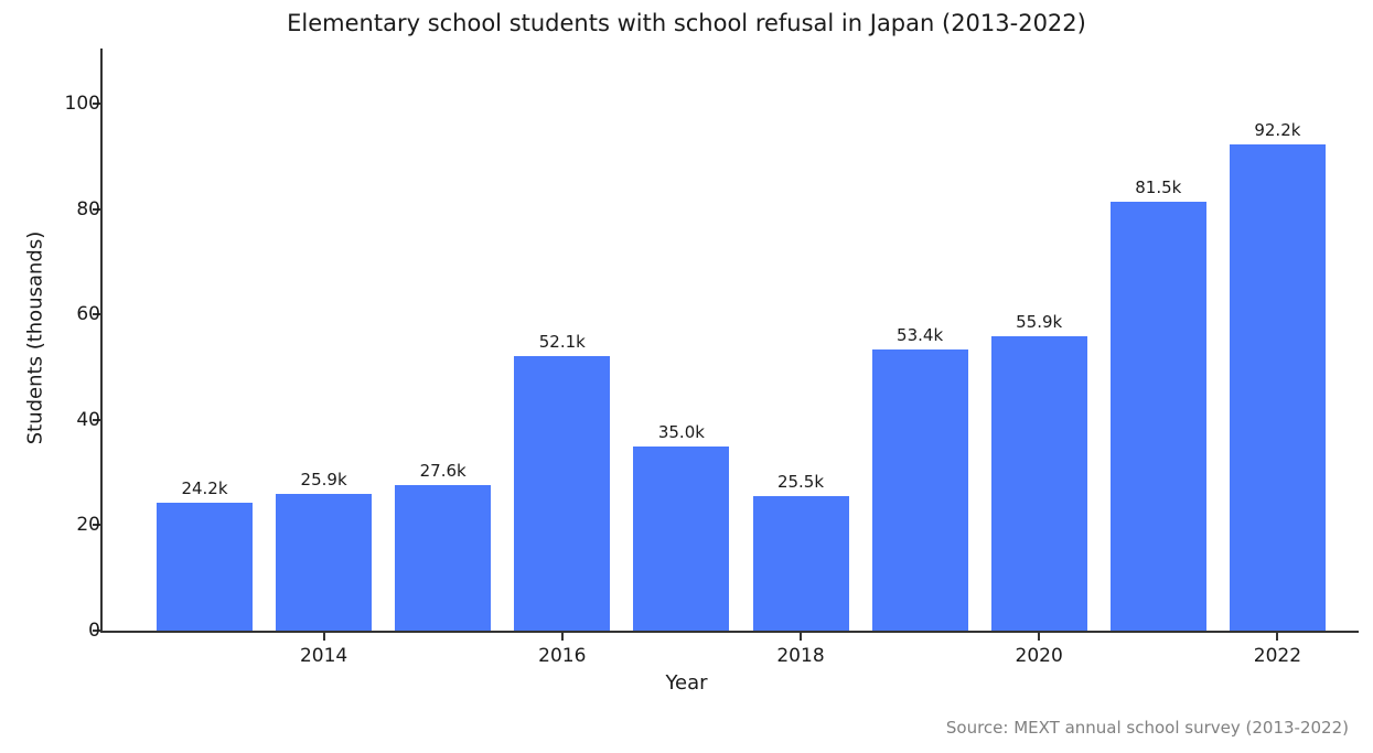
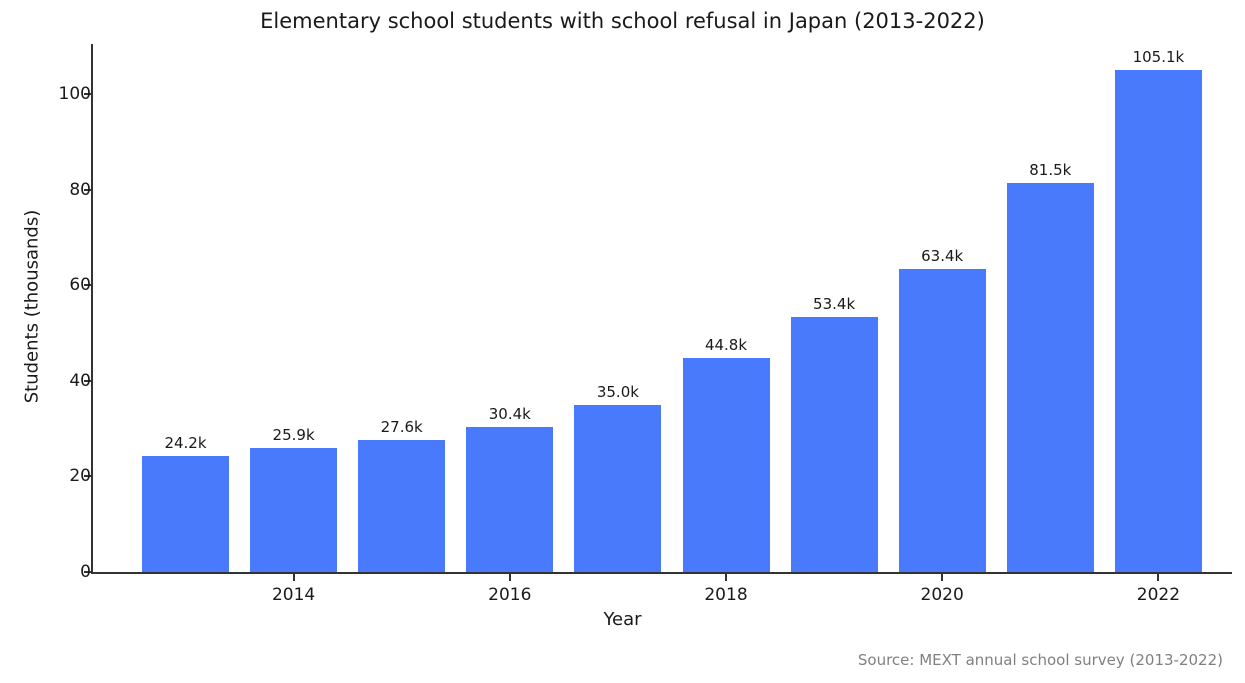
2016: 52.1k -> 30.4k
2018: 25.5k -> 44.8k
2020: 55.9k -> 63.4k
2022: 92.2k -> 105.1k
